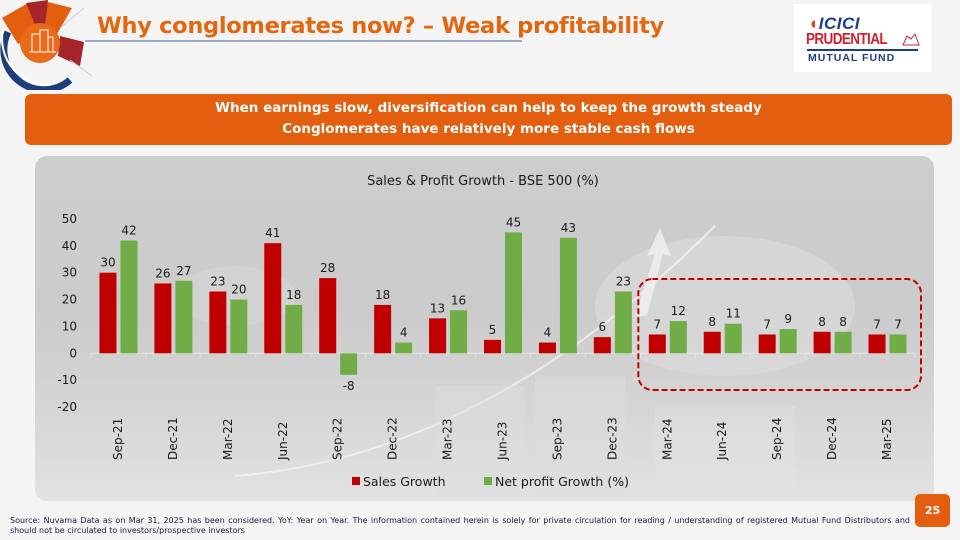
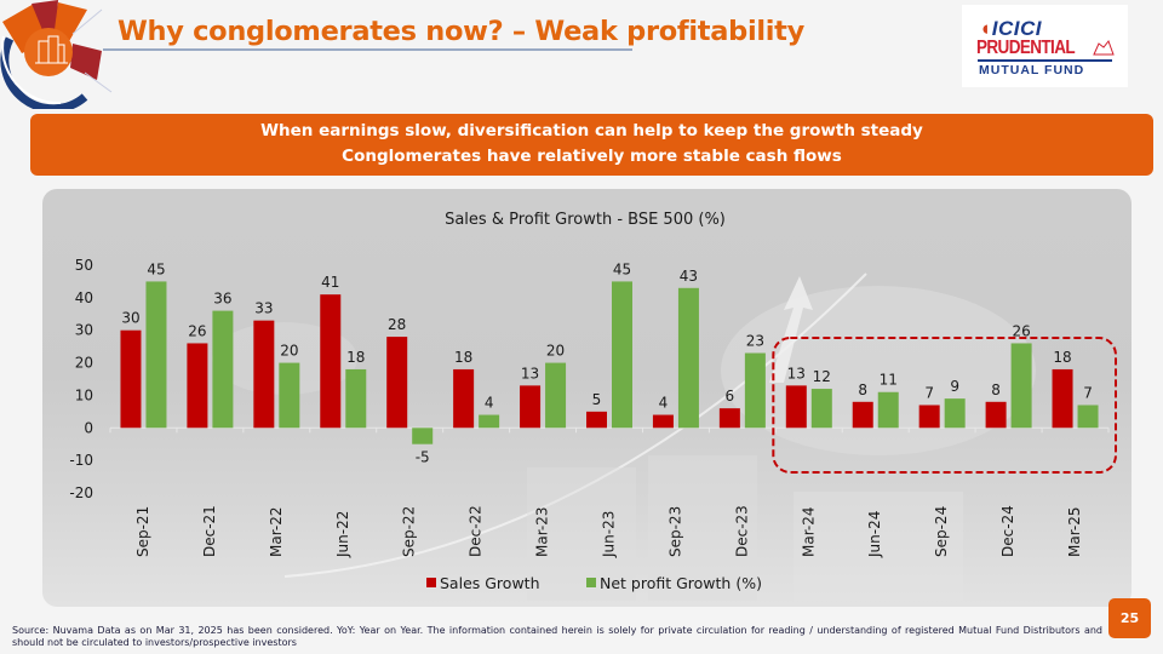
Net profit Growth (%)/Sep-21: 42 -> 45
Net profit Growth (%)/Dec-21: 27 -> 36
Sales Growth/Mar-22: 23 -> 33
Net profit Growth (%)/Sep-22: -8 -> -5
Net profit Growth (%)/Mar-23: 16 -> 20
Sales Growth/Mar-24: 7 -> 13
Net profit Growth (%)/Dec-24: 8 -> 26
Sales Growth/Mar-25: 7 -> 18
